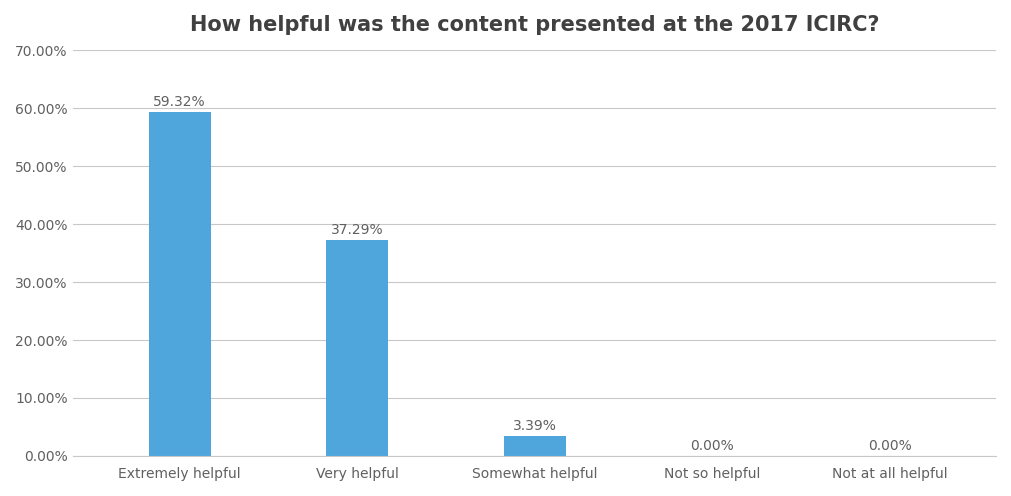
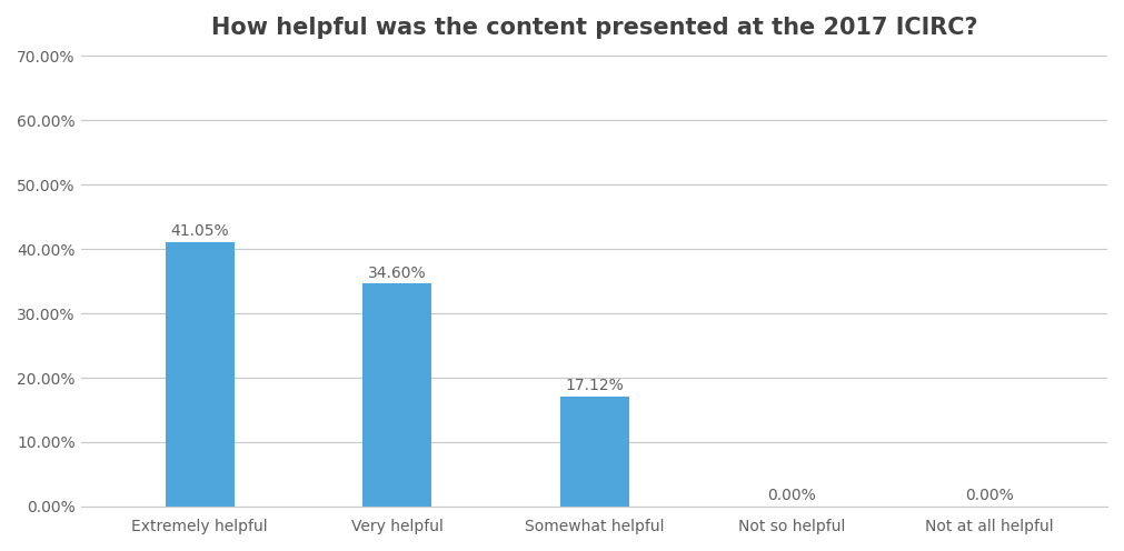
Extremely helpful: 59.32% -> 41.05%
Very helpful: 37.29% -> 34.60%
Somewhat helpful: 3.39% -> 17.12%
